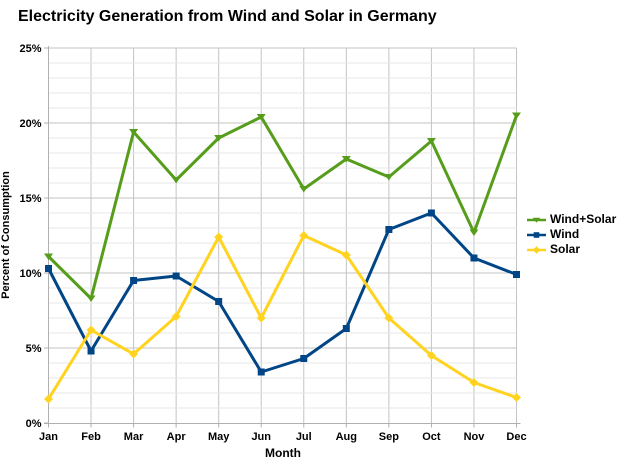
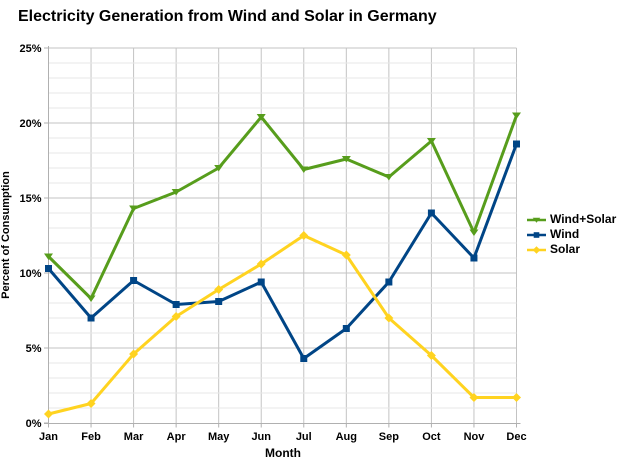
Solar/Jan: 1.6% -> 0.6%
Wind/Feb: 4.8% -> 7.0%
Solar/Feb: 6.2% -> 1.3%
Wind+Solar/Mar: 19.4% -> 14.3%
Wind+Solar/Apr: 16.2% -> 15.4%
Wind/Apr: 9.8% -> 7.9%
Wind+Solar/May: 19.0% -> 17.0%
Solar/May: 12.4% -> 8.9%
Wind/Jun: 3.4% -> 9.4%
Solar/Jun: 7.0% -> 10.6%
Wind+Solar/Jul: 15.6% -> 16.9%
Wind/Sep: 12.9% -> 9.4%
Solar/Nov: 2.7% -> 1.7%
Wind/Dec: 9.9% -> 18.6%
